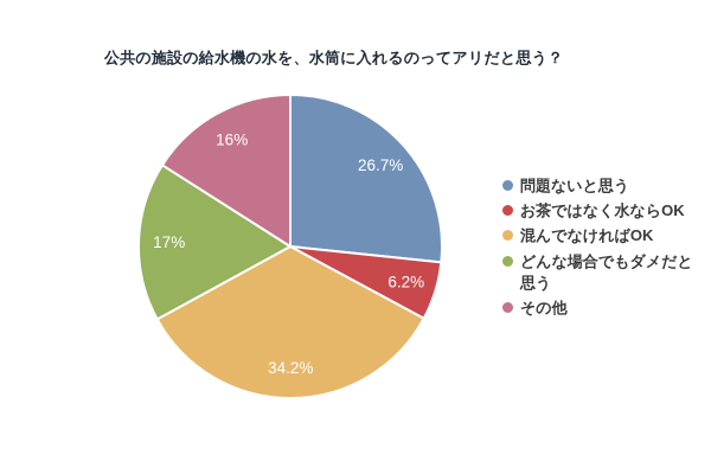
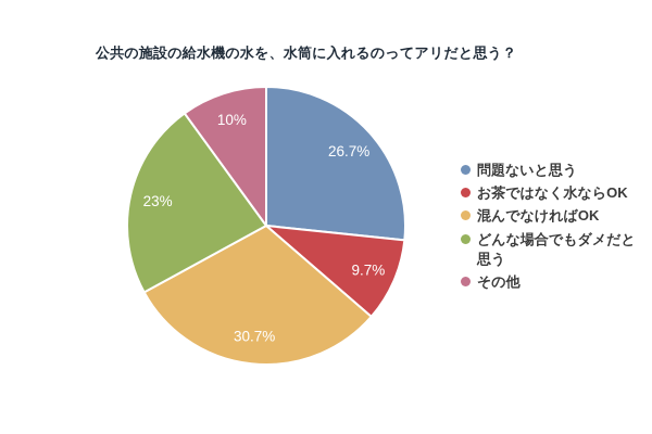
お茶ではなく水ならOK: 6.2% -> 9.7%
混んでなければOK: 34.2% -> 30.7%
どんな場合でもダメだと思う: 17% -> 23%
その他: 16% -> 10%
